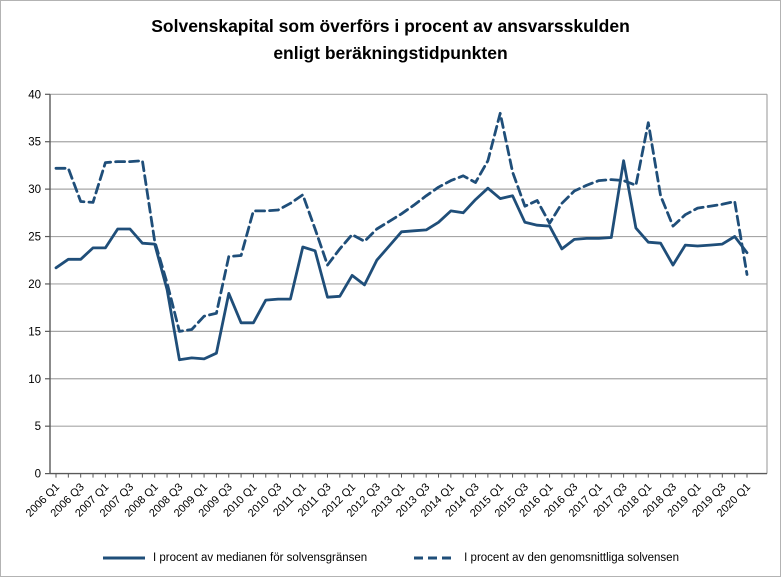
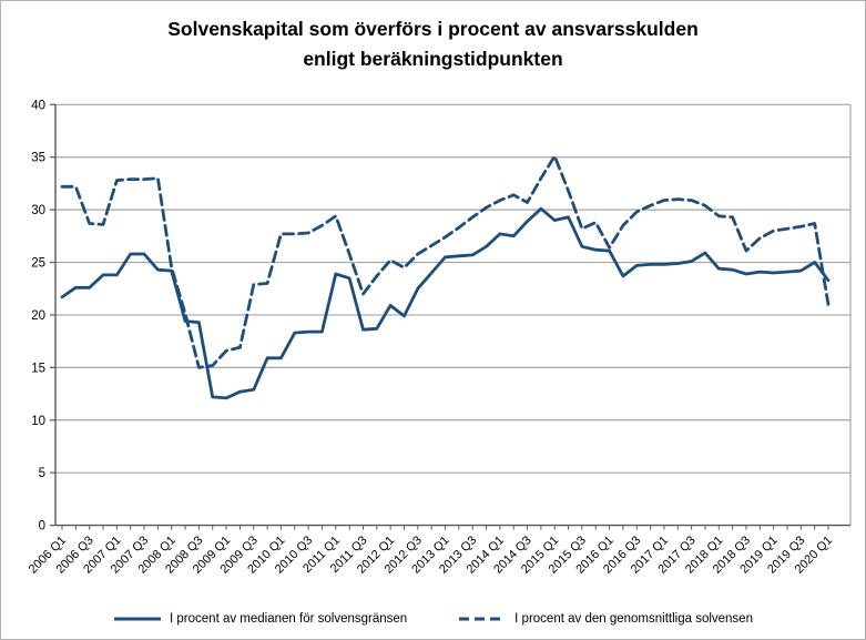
I procent av medianen för solvensgränsen/2008 Q3: 12 -> 19
I procent av medianen för solvensgränsen/2009 Q3: 19 -> 13
I procent av den genomsnittliga solvensen/2015 Q1: 38 -> 35
I procent av medianen för solvensgränsen/2017 Q3: 33 -> 25
I procent av den genomsnittliga solvensen/2018 Q1: 37 -> 29
I procent av medianen för solvensgränsen/2018 Q3: 22 -> 24
